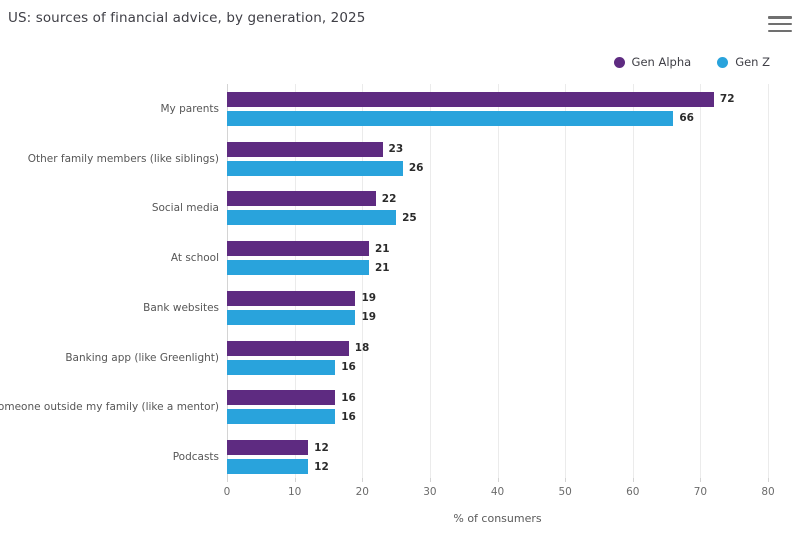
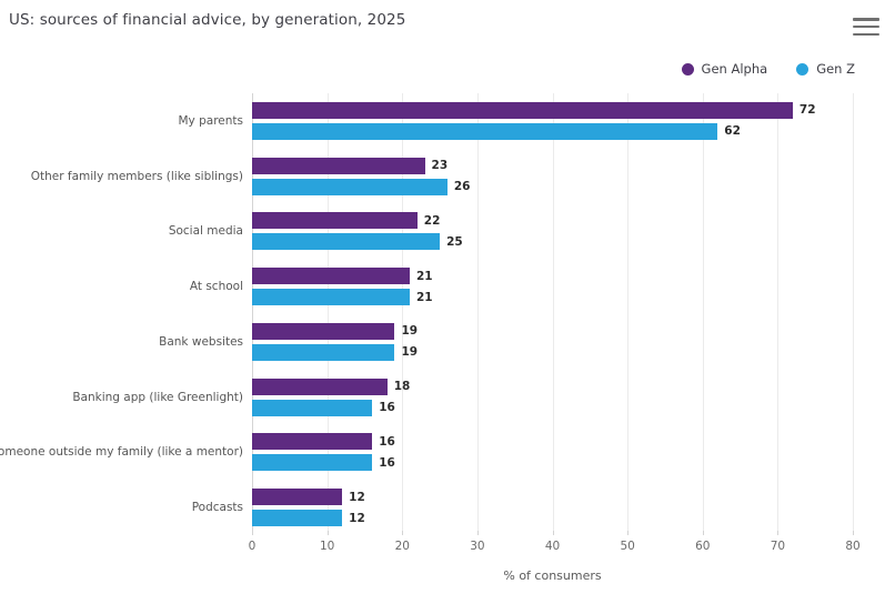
Gen Z/My parents: 66 -> 62
